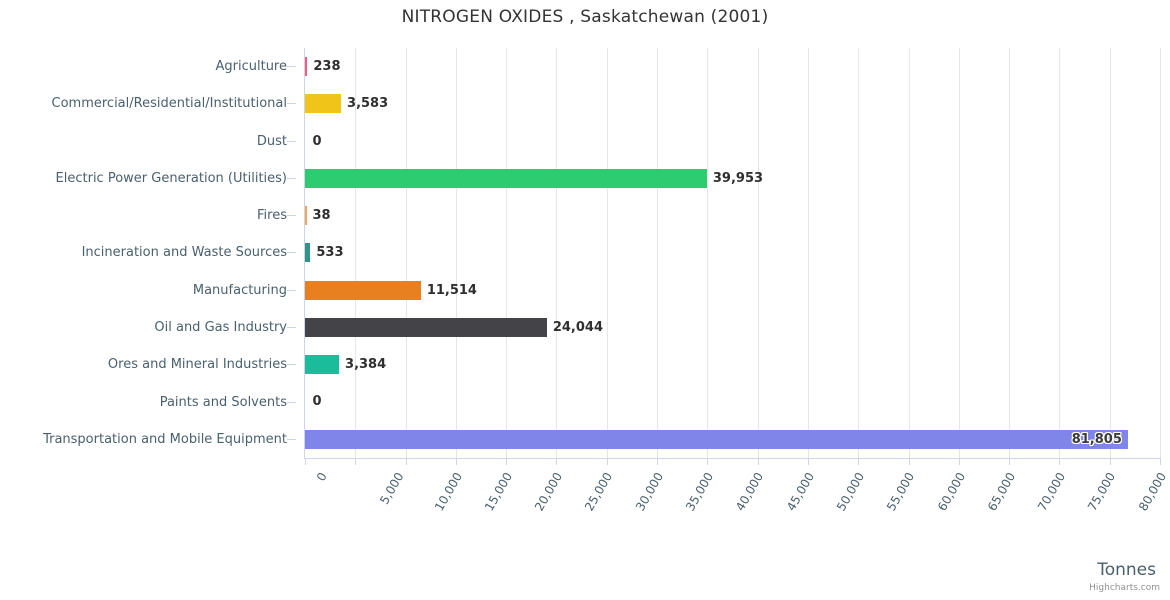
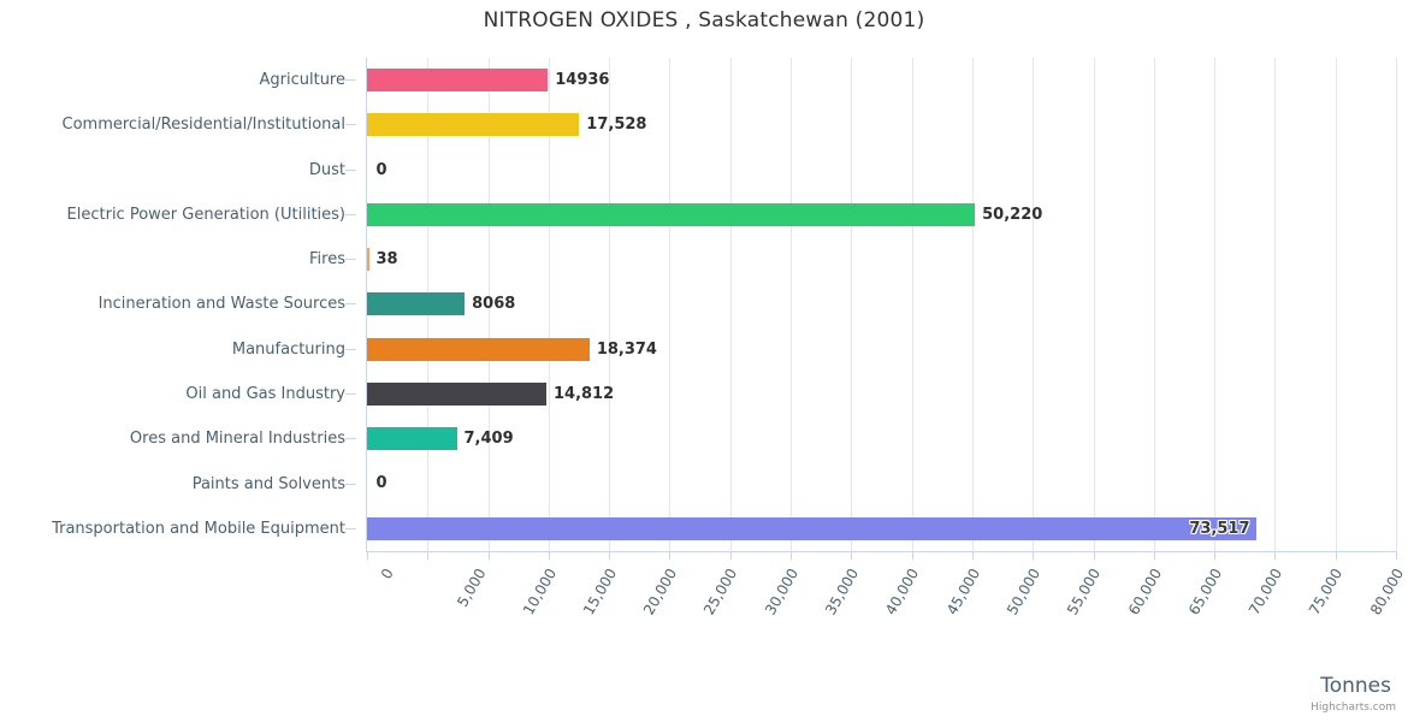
Agriculture: 238 -> 14936
Commercial/Residential/Institutional: 3,583 -> 17,528
Electric Power Generation (Utilities): 39,953 -> 50,220
Incineration and Waste Sources: 533 -> 8068
Manufacturing: 11,514 -> 18,374
Oil and Gas Industry: 24,044 -> 14,812
Ores and Mineral Industries: 3,384 -> 7,409
Transportation and Mobile Equipment: 81,805 -> 73,517
